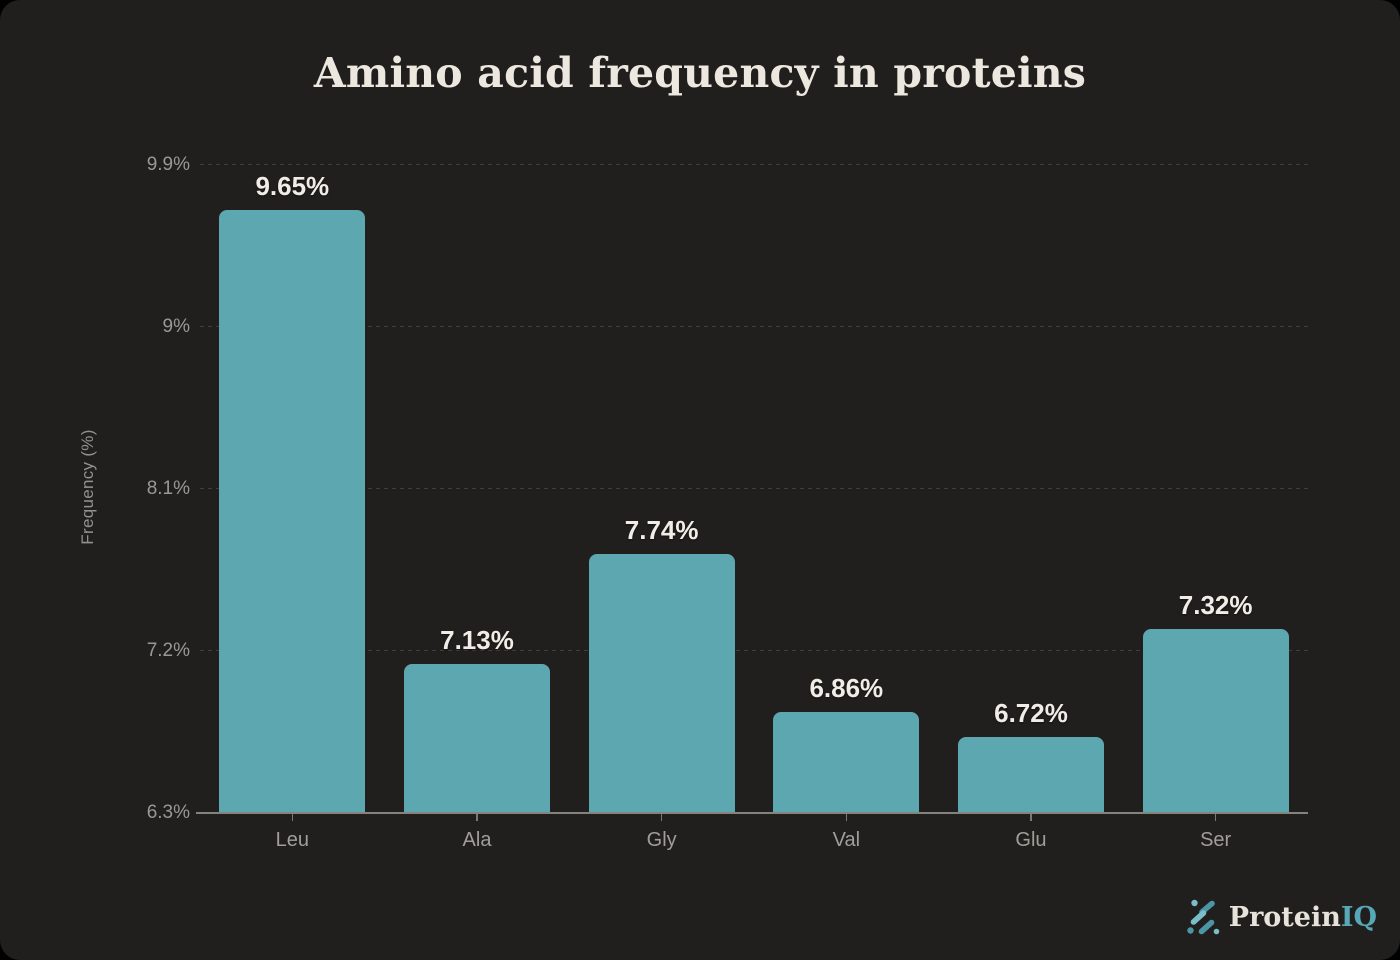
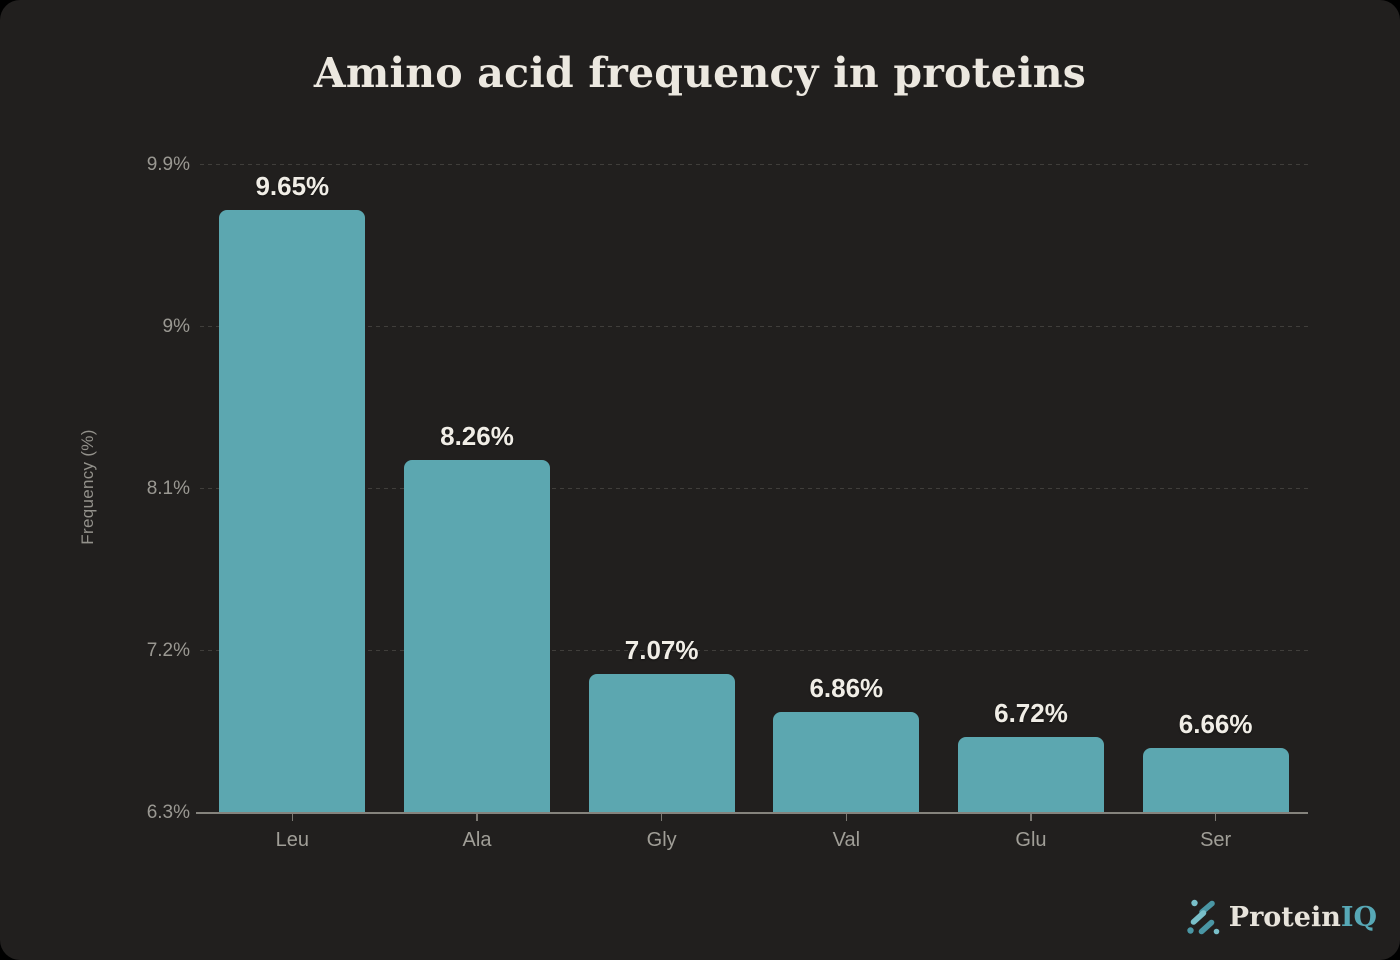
Ala: 7.13% -> 8.26%
Gly: 7.74% -> 7.07%
Ser: 7.32% -> 6.66%
